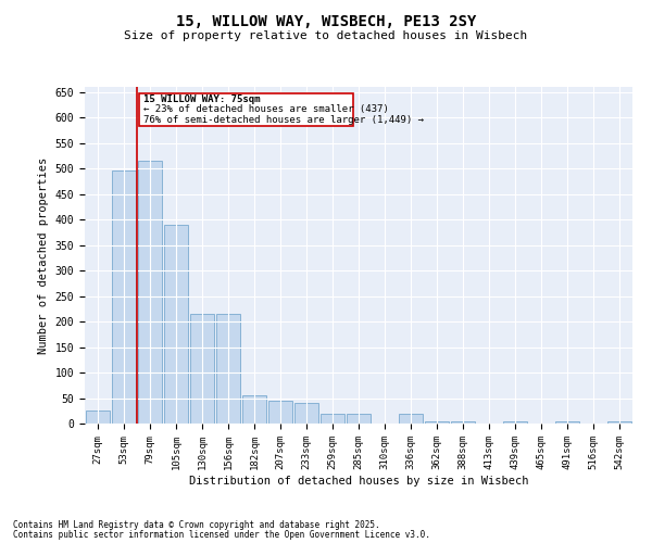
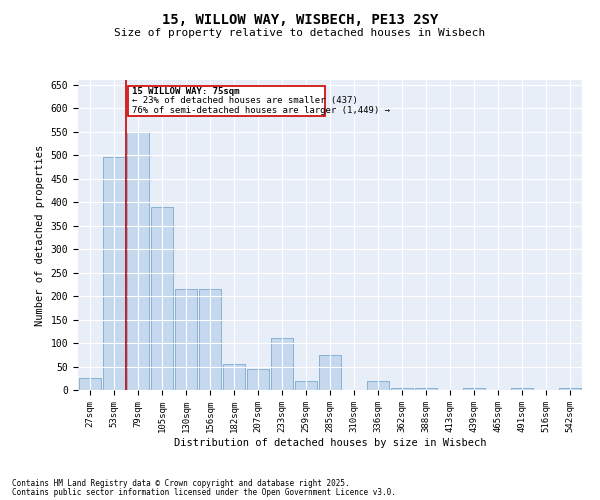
79sqm: 516 -> 550
233sqm: 40 -> 110
285sqm: 20 -> 75
